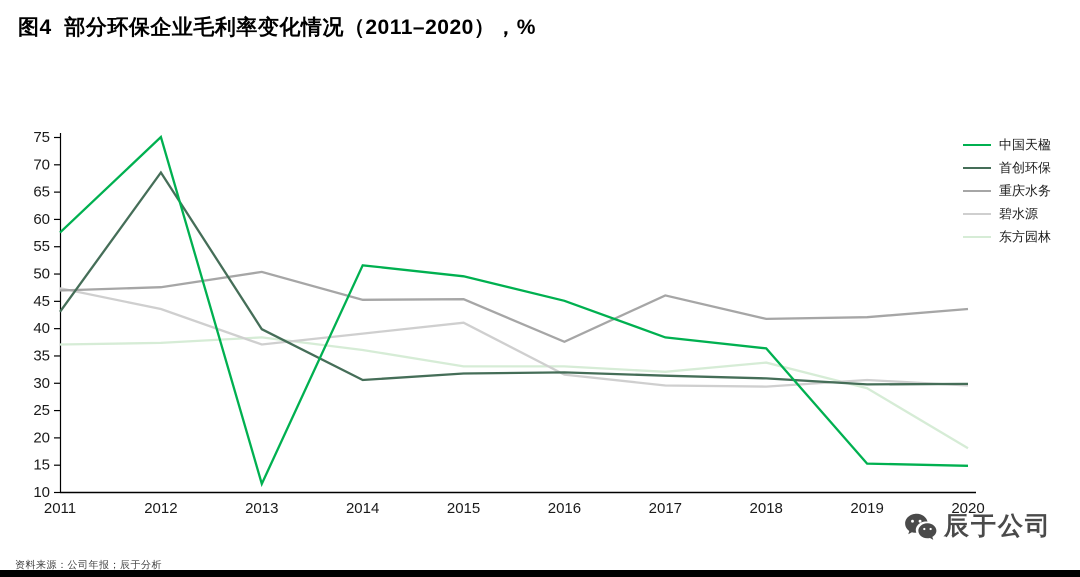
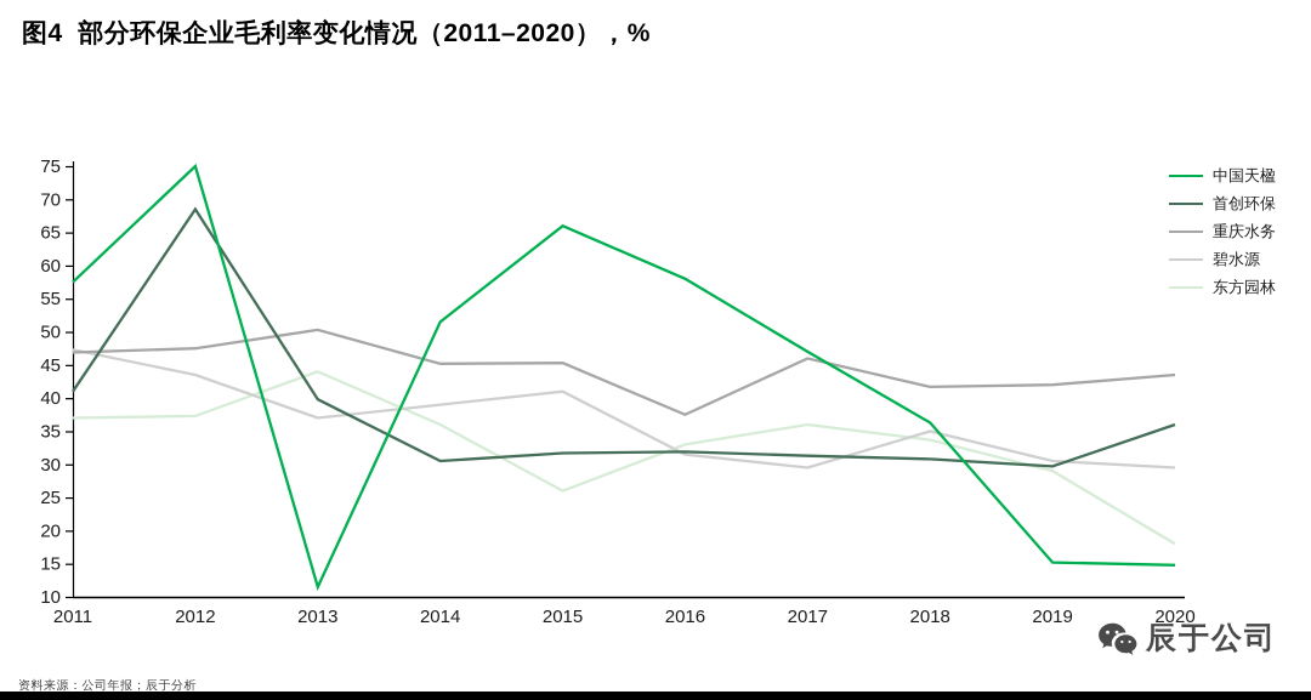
首创环保/2011: 43 -> 41
东方园林/2013: 38 -> 44
中国天楹/2015: 50 -> 66
东方园林/2015: 33 -> 26
中国天楹/2016: 45 -> 58
中国天楹/2017: 38 -> 47
东方园林/2017: 32 -> 36
碧水源/2018: 29 -> 35
首创环保/2020: 30 -> 36
